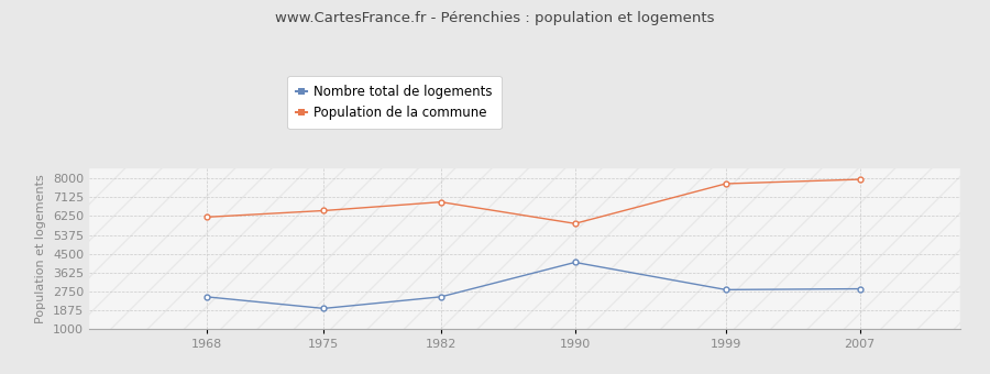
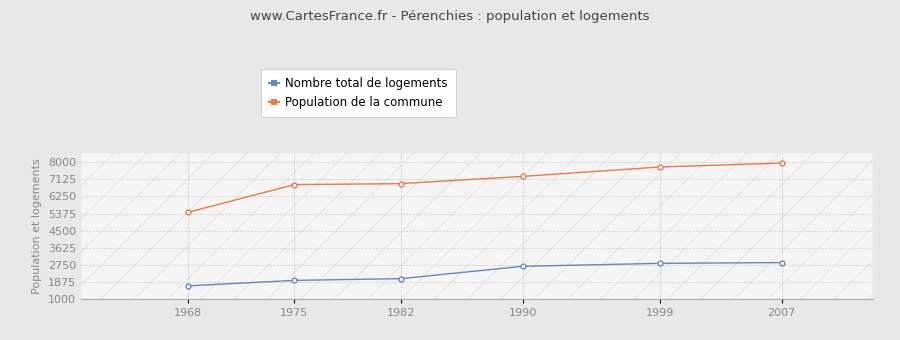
Nombre total de logements/1968: 2500 -> 1700
Population de la commune/1968: 6200 -> 5400
Population de la commune/1975: 6500 -> 6800
Nombre total de logements/1982: 2500 -> 2000
Nombre total de logements/1990: 4100 -> 2700
Population de la commune/1990: 5900 -> 7300
